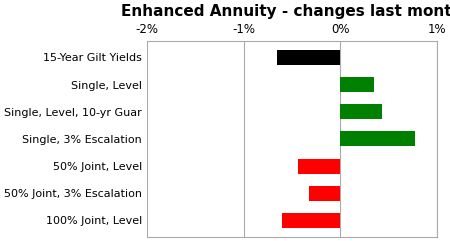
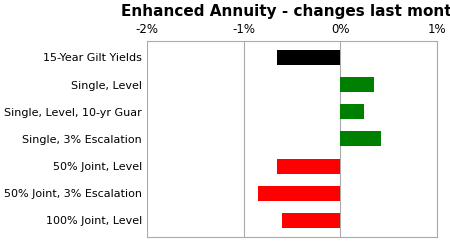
Single, Level, 10-yr Guar: 0.44% -> 0.25%
Single, 3% Escalation: 0.78% -> 0.42%
50% Joint, Level: -0.44% -> -0.65%
50% Joint, 3% Escalation: -0.32% -> -0.85%
